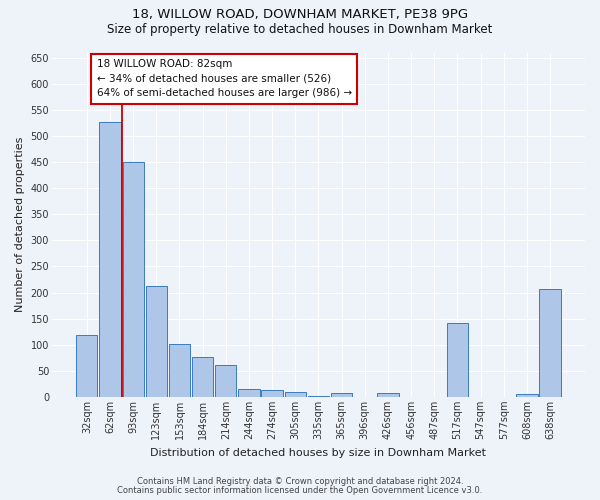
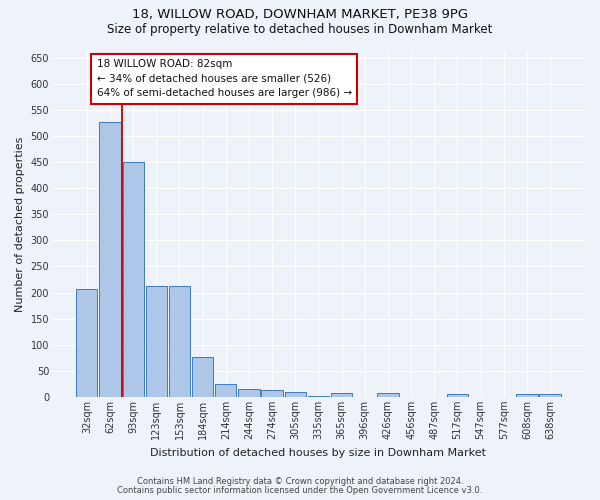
32sqm: 118 -> 207
153sqm: 102 -> 213
214sqm: 62 -> 25
517sqm: 142 -> 5
638sqm: 206 -> 5
